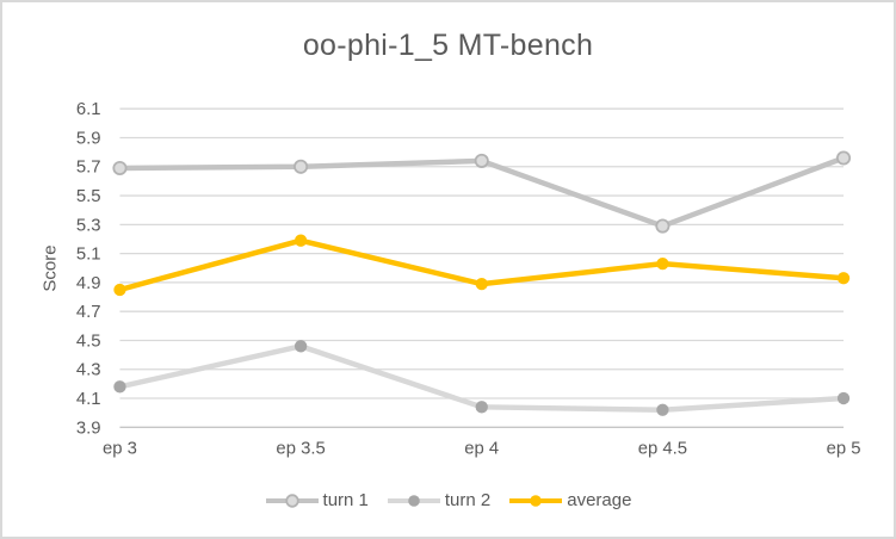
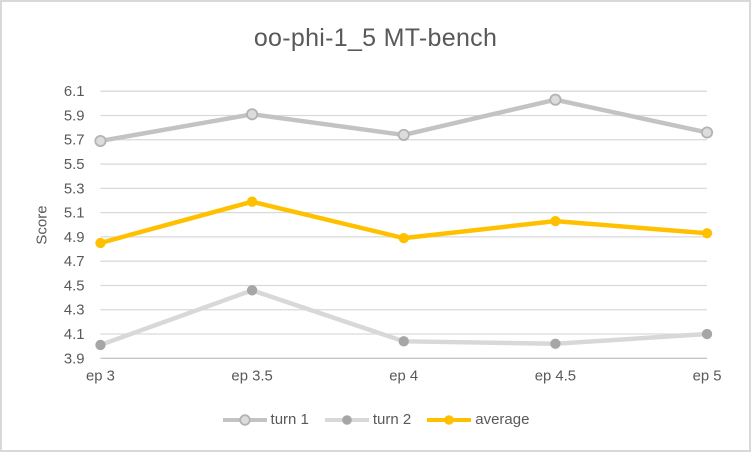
turn 2/ep 3: 4.18 -> 4.01
turn 1/ep 3.5: 5.70 -> 5.91
turn 1/ep 4.5: 5.29 -> 6.03
